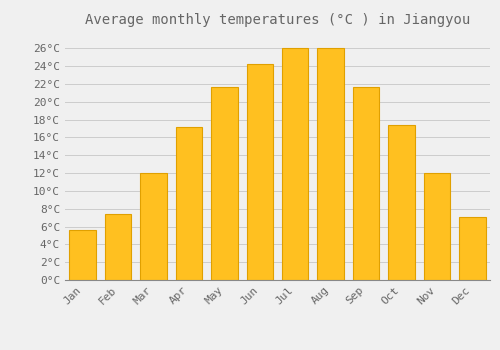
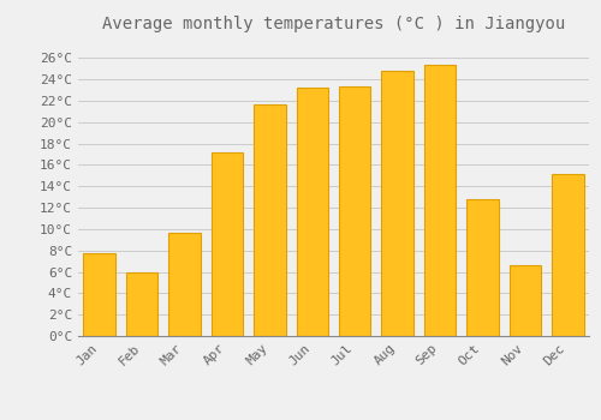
Jan: 5.6°C -> 7.8°C
Feb: 7.4°C -> 6.0°C
Mar: 12.0°C -> 9.6°C
Jun: 24.3°C -> 23.2°C
Jul: 26.0°C -> 23.4°C
Aug: 26.0°C -> 24.8°C
Sep: 21.7°C -> 25.4°C
Oct: 17.4°C -> 12.8°C
Nov: 12.0°C -> 6.6°C
Dec: 7.1°C -> 15.2°C
